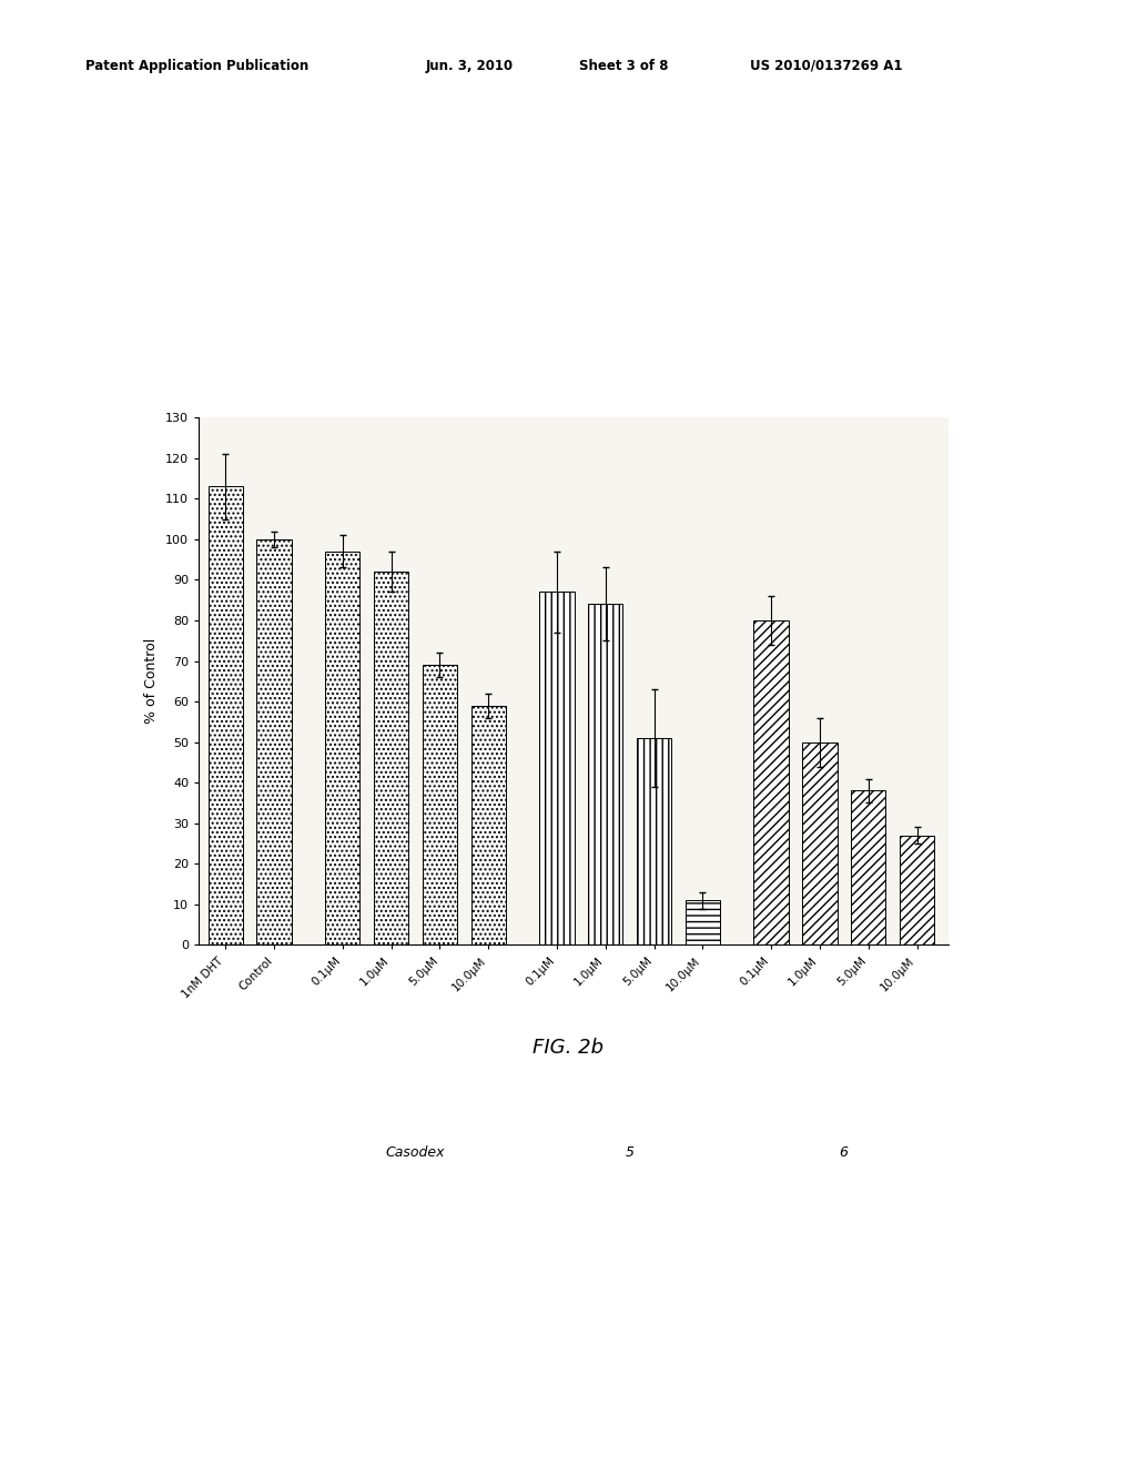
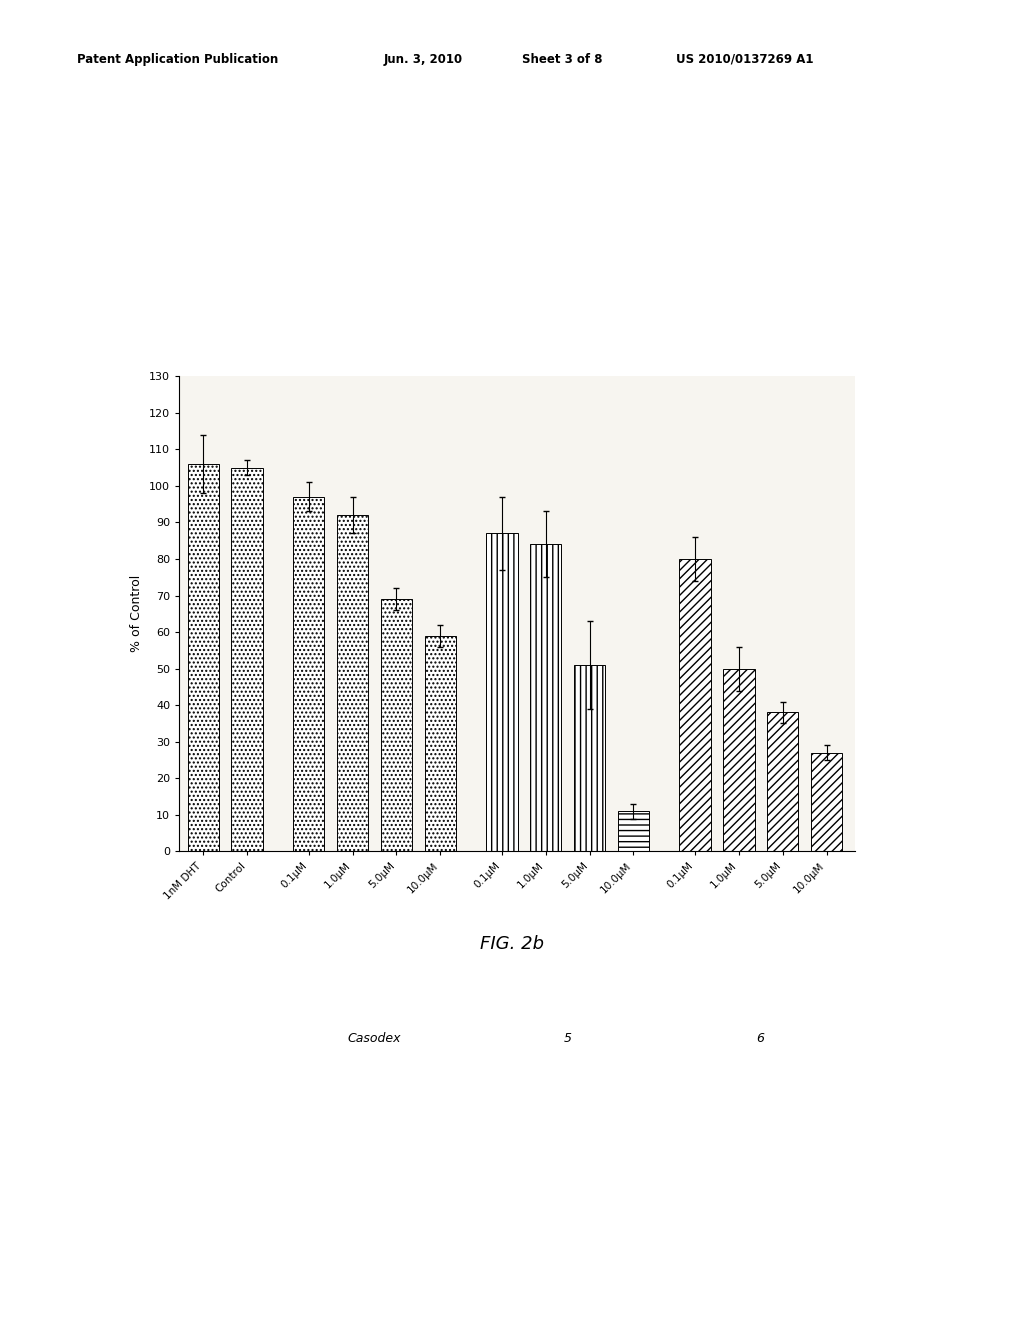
1nM DHT: 113 -> 106
Control: 100 -> 105
